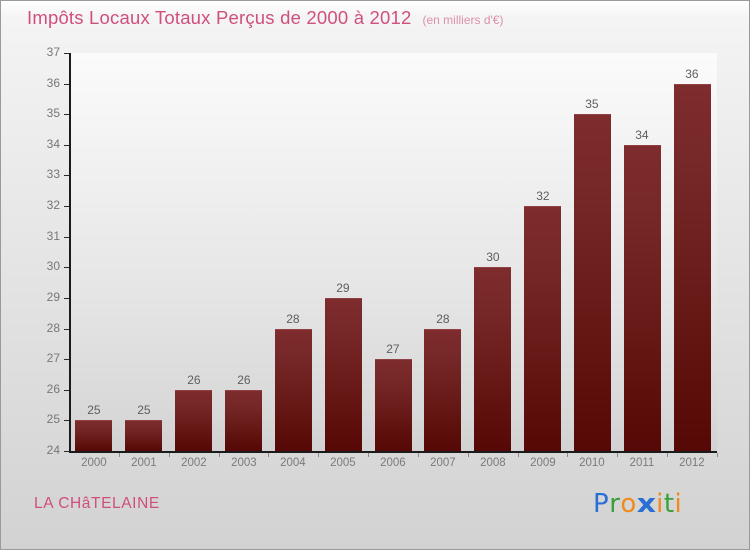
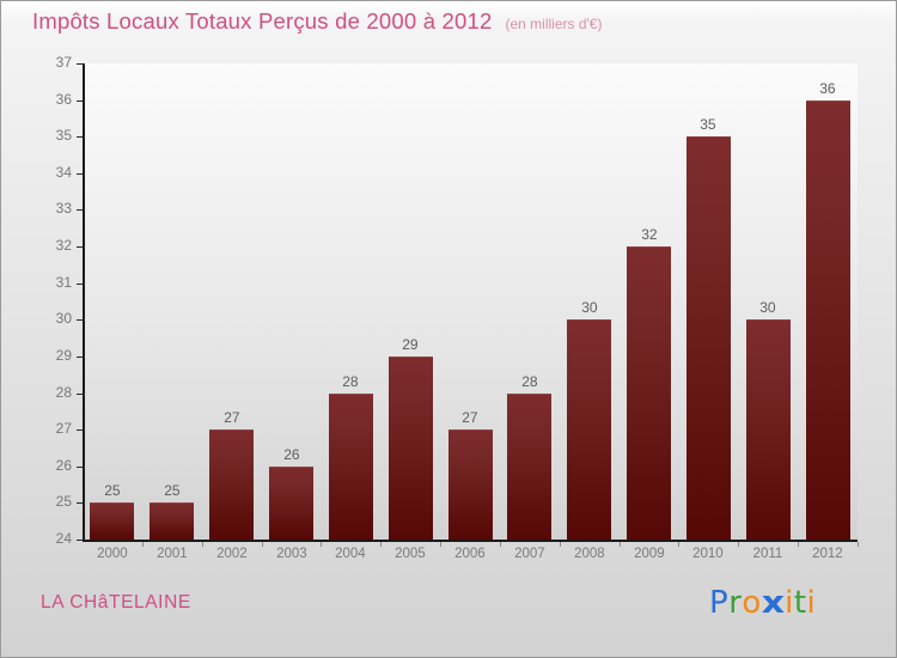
2002: 26 -> 27
2011: 34 -> 30
